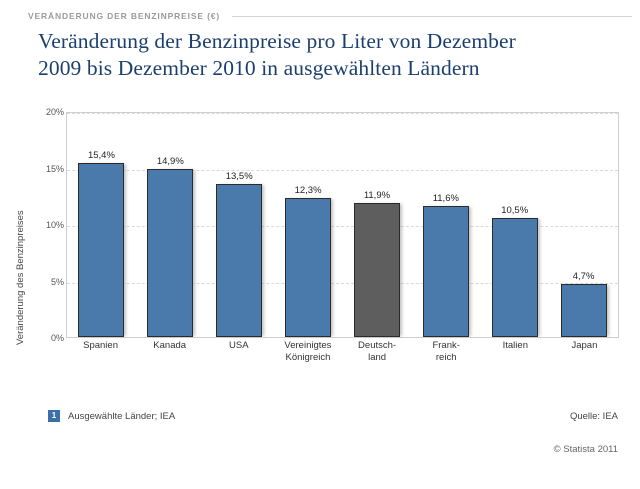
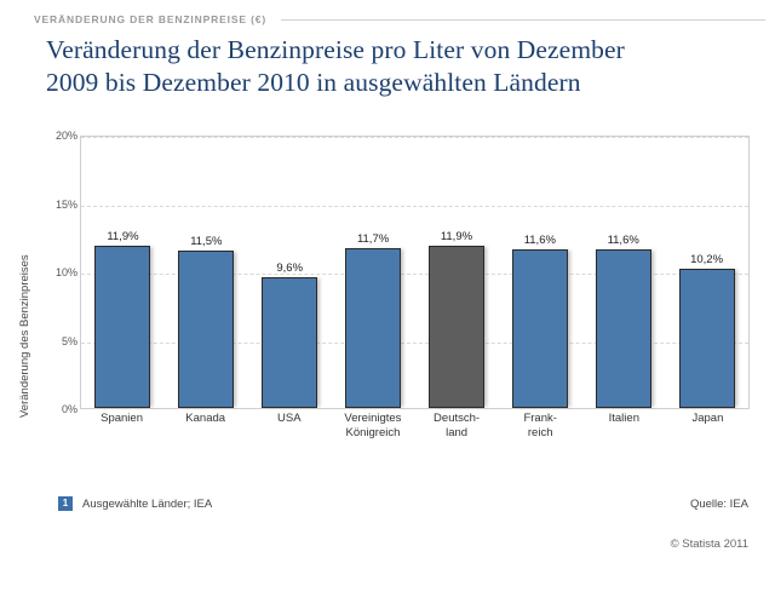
Spanien: 15,4% -> 11,9%
Kanada: 14,9% -> 11,5%
USA: 13,5% -> 9,6%
Vereinigtes Königreich: 12,3% -> 11,7%
Italien: 10,5% -> 11,6%
Japan: 4,7% -> 10,2%
